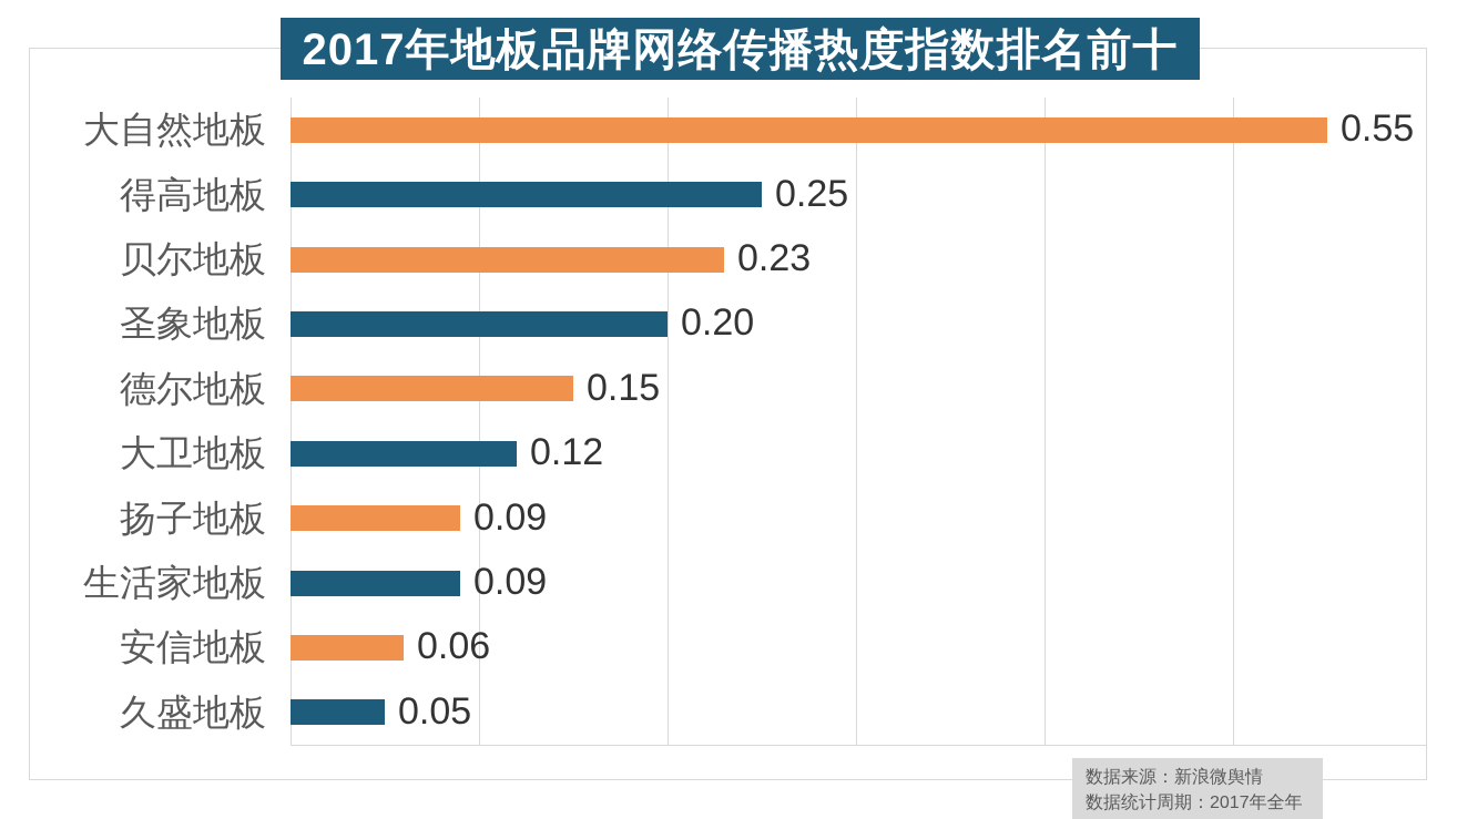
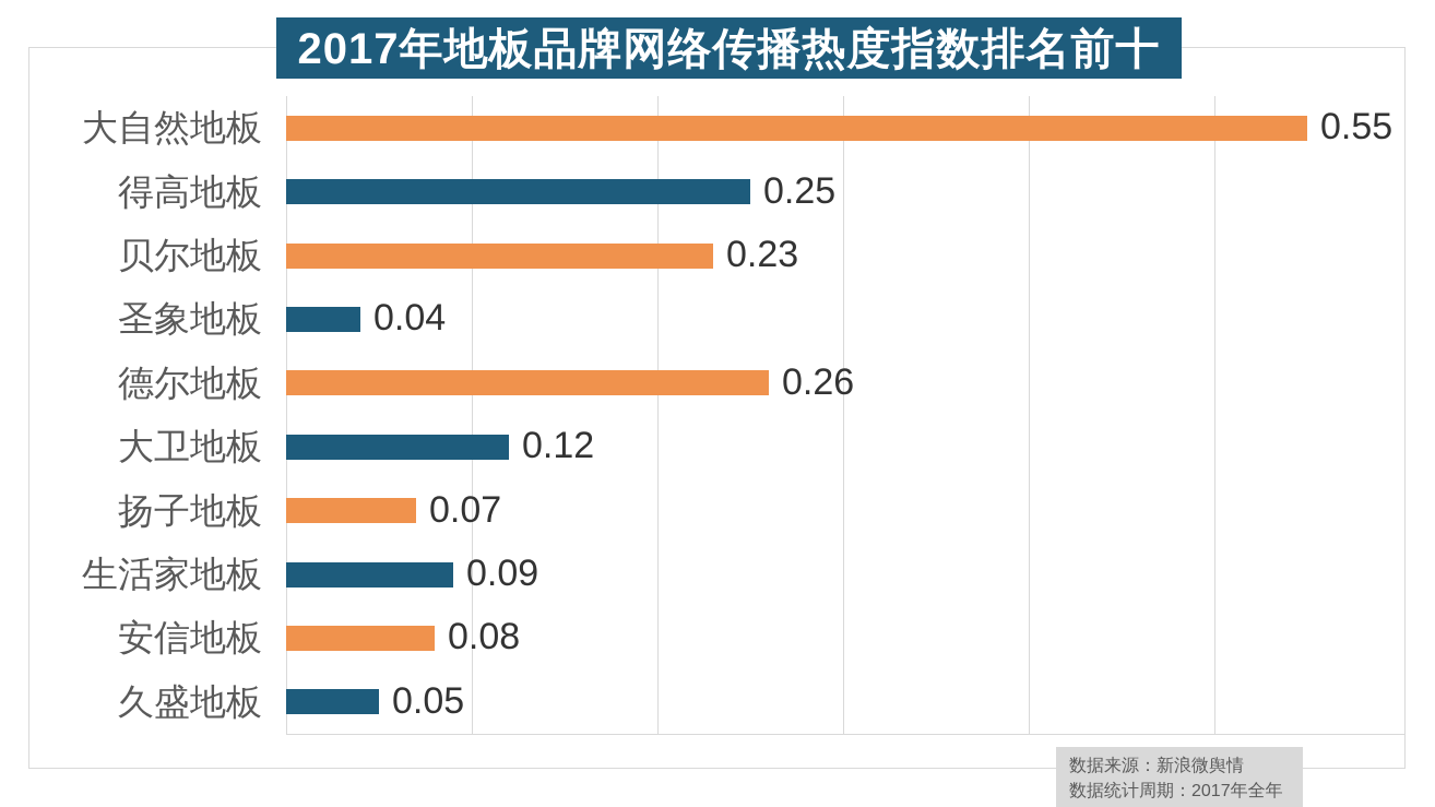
圣象地板: 0.20 -> 0.04
德尔地板: 0.15 -> 0.26
扬子地板: 0.09 -> 0.07
安信地板: 0.06 -> 0.08
